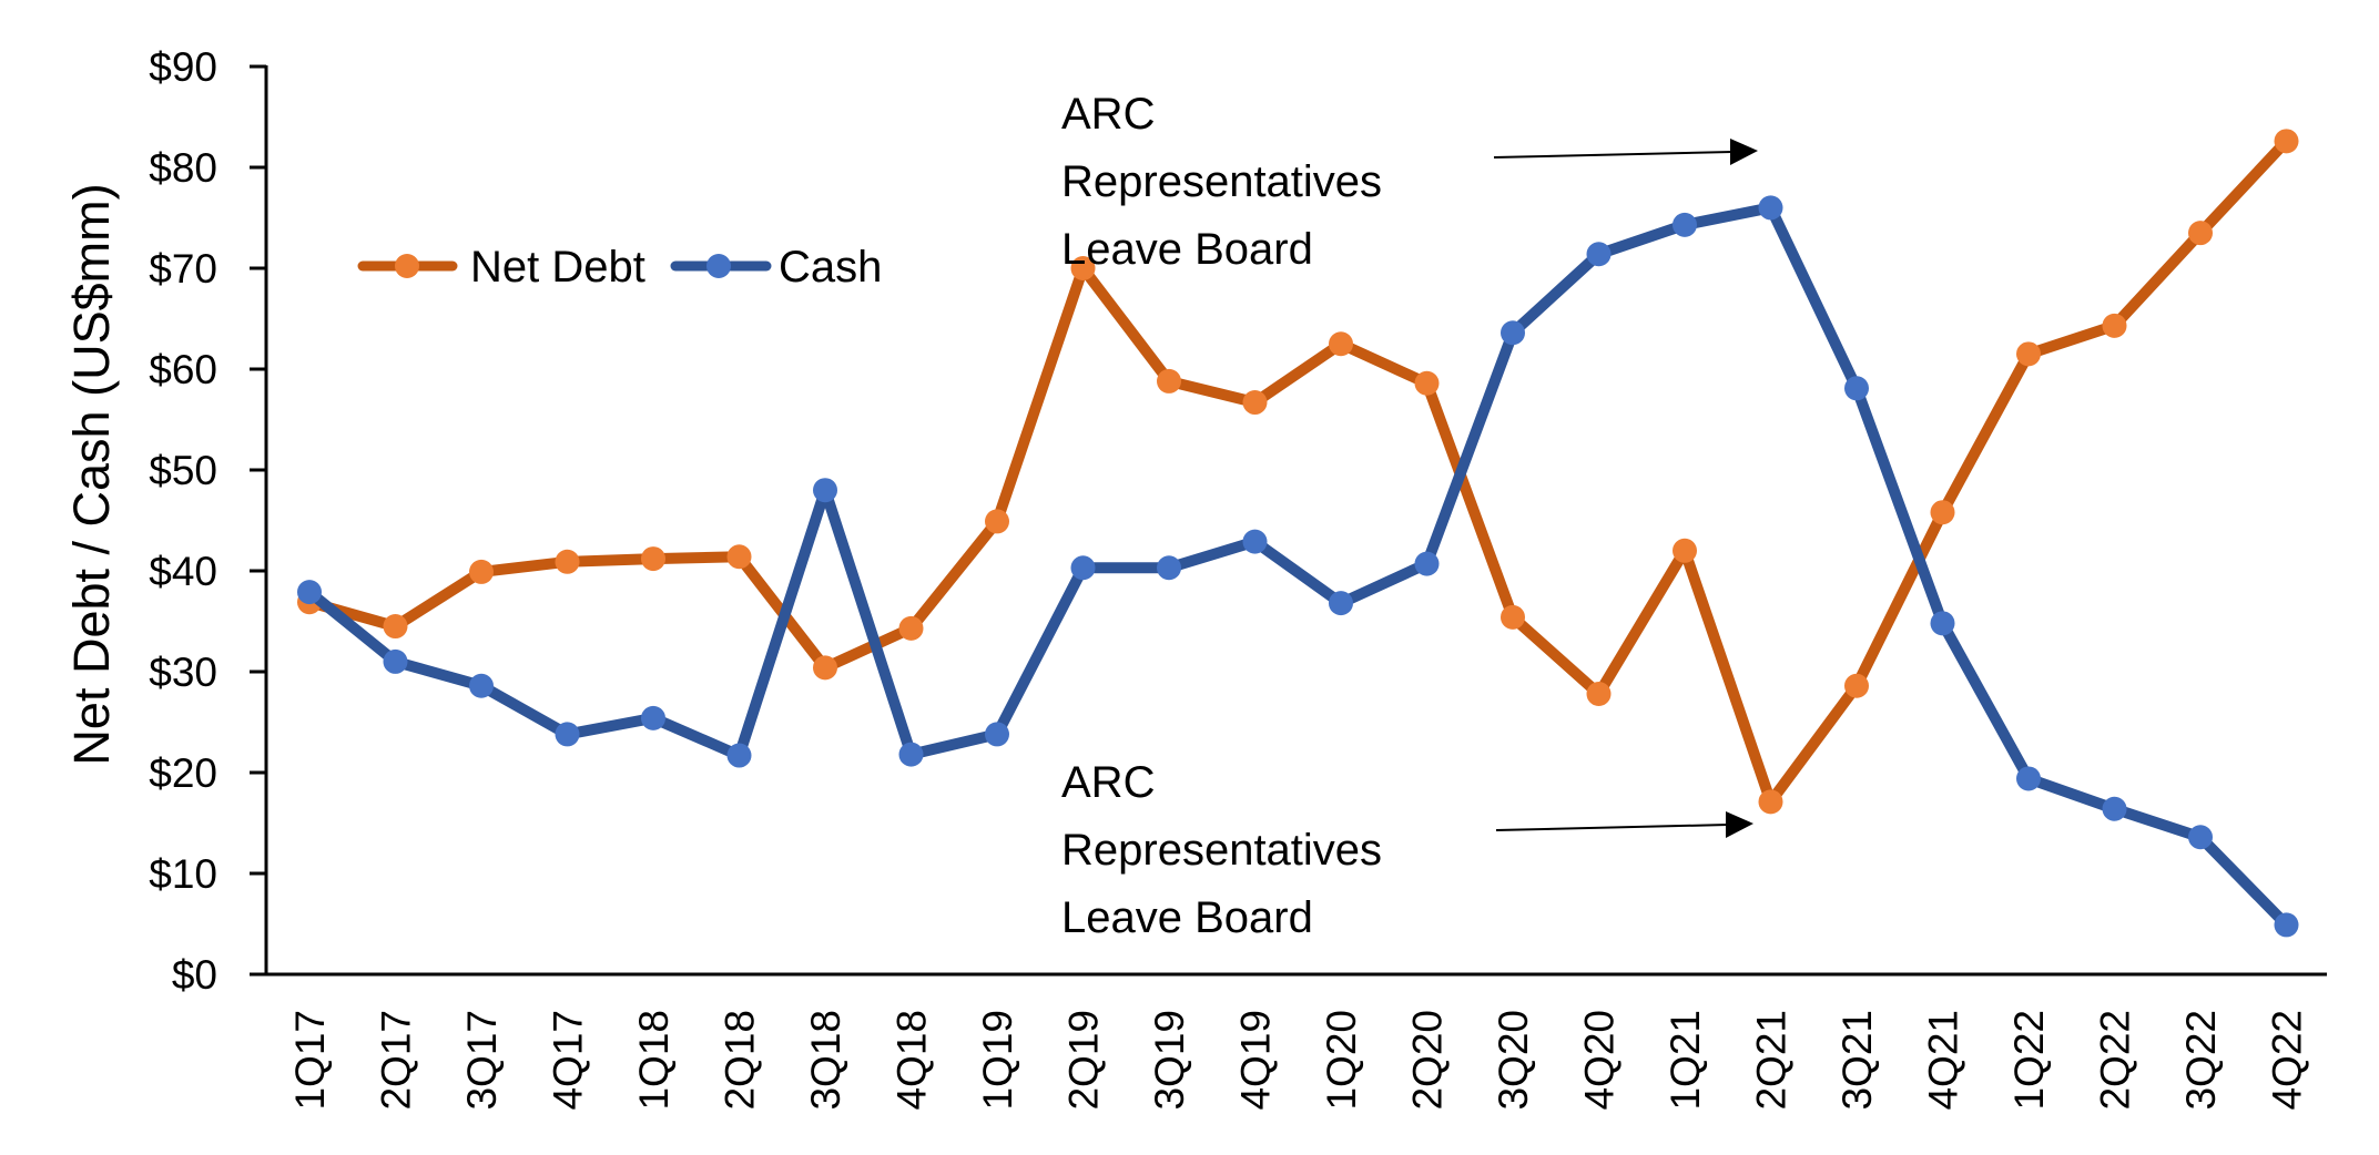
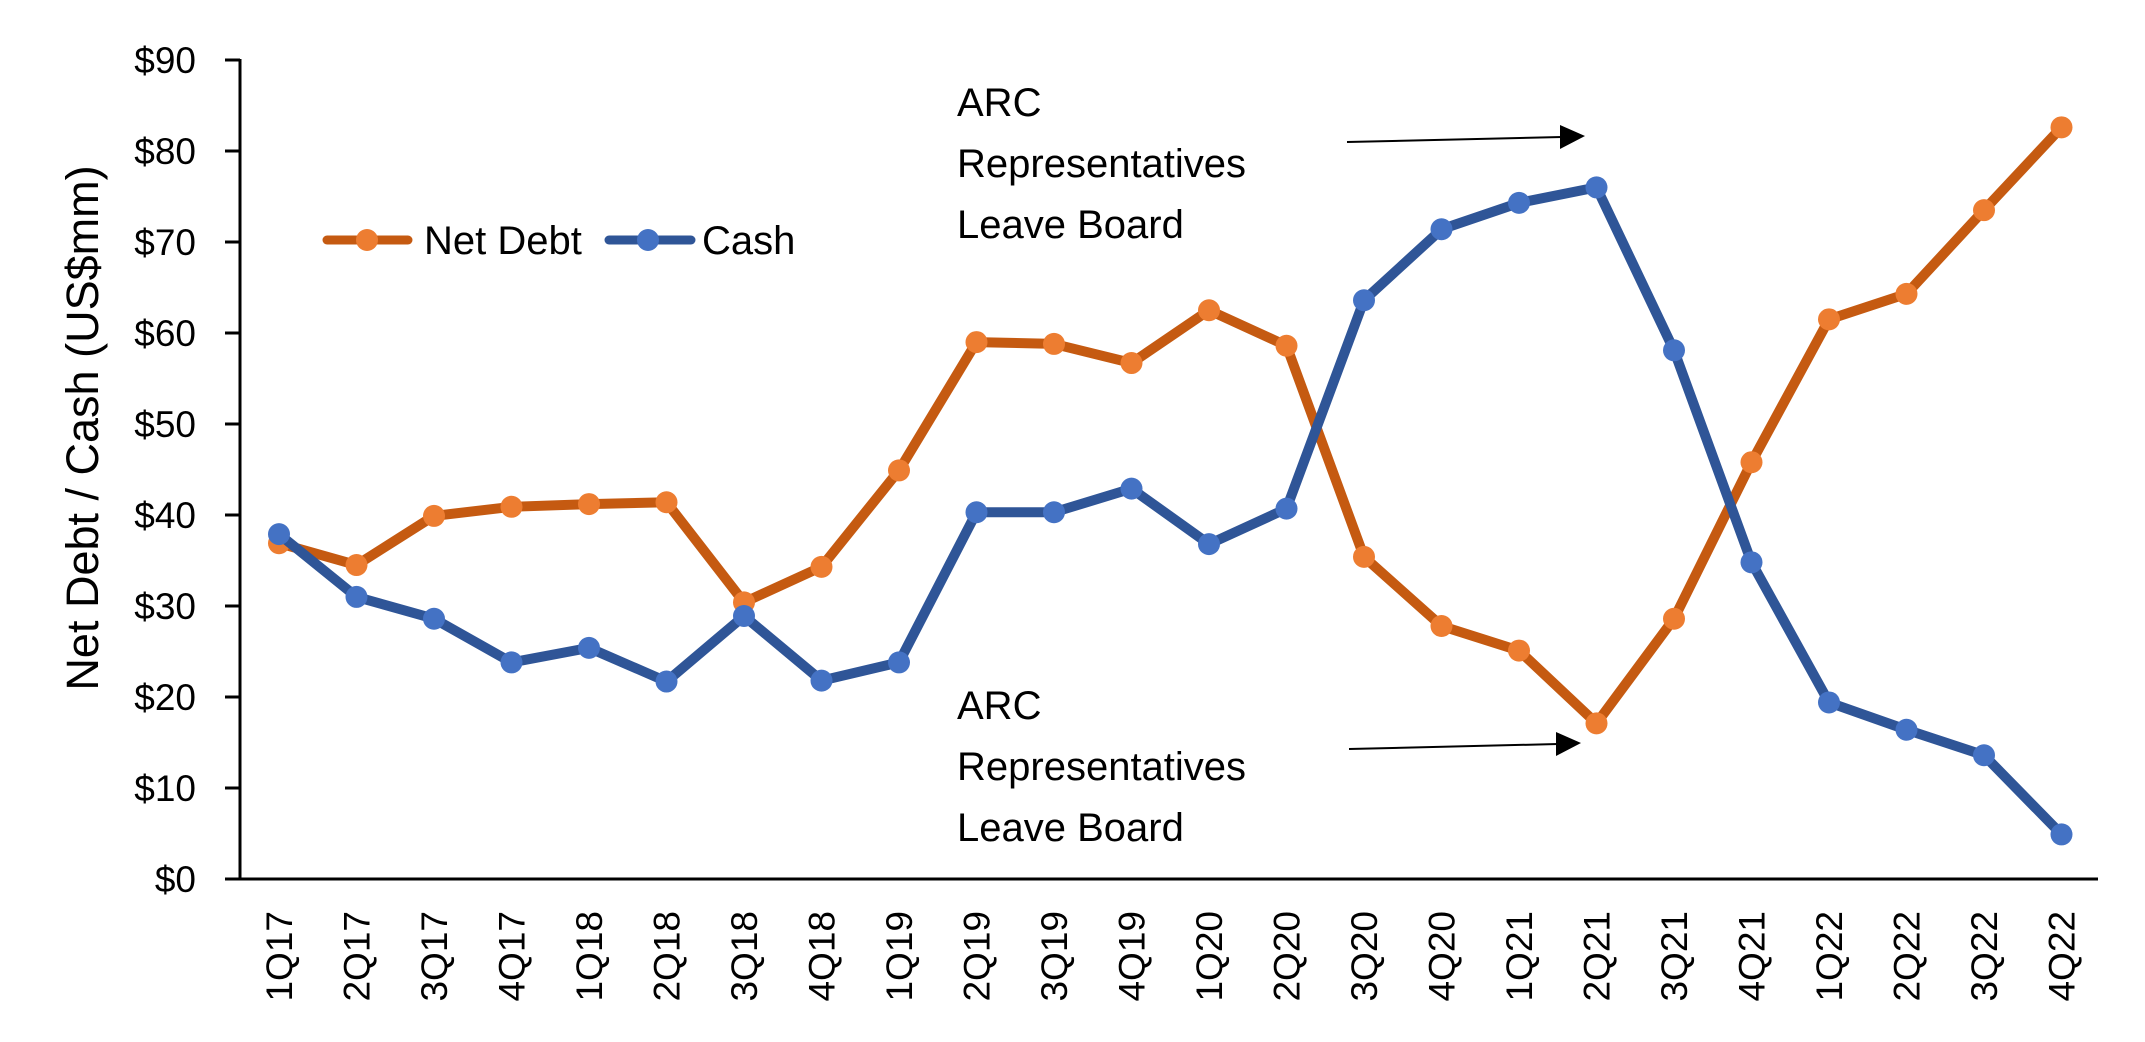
Cash/3Q18: $48 -> $29
Net Debt/2Q19: $70 -> $59
Net Debt/1Q21: $42 -> $25
